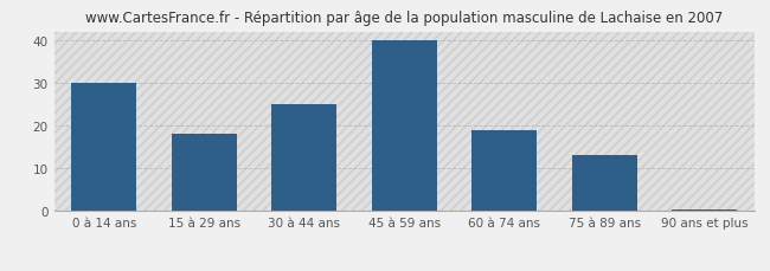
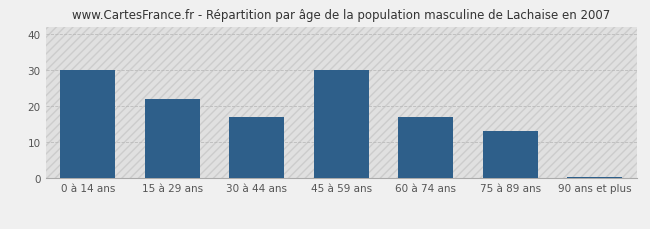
15 à 29 ans: 18.0 -> 22.0
30 à 44 ans: 25.0 -> 17.0
45 à 59 ans: 40.0 -> 30.0
60 à 74 ans: 19.0 -> 17.0
